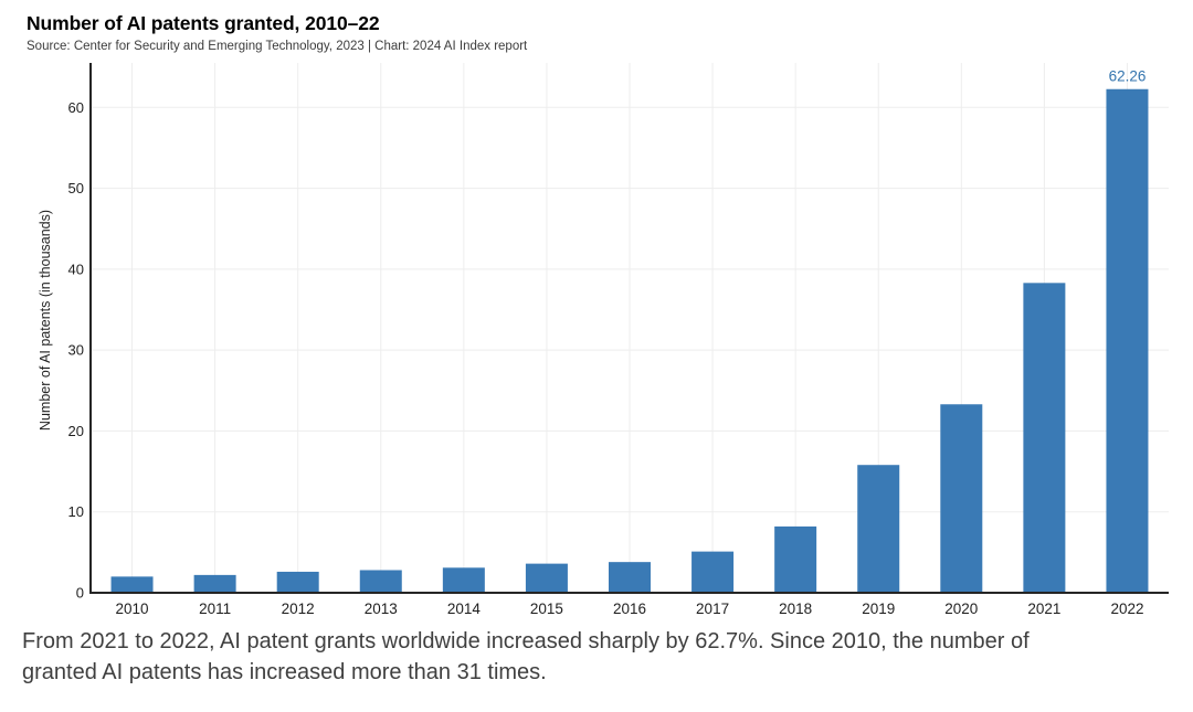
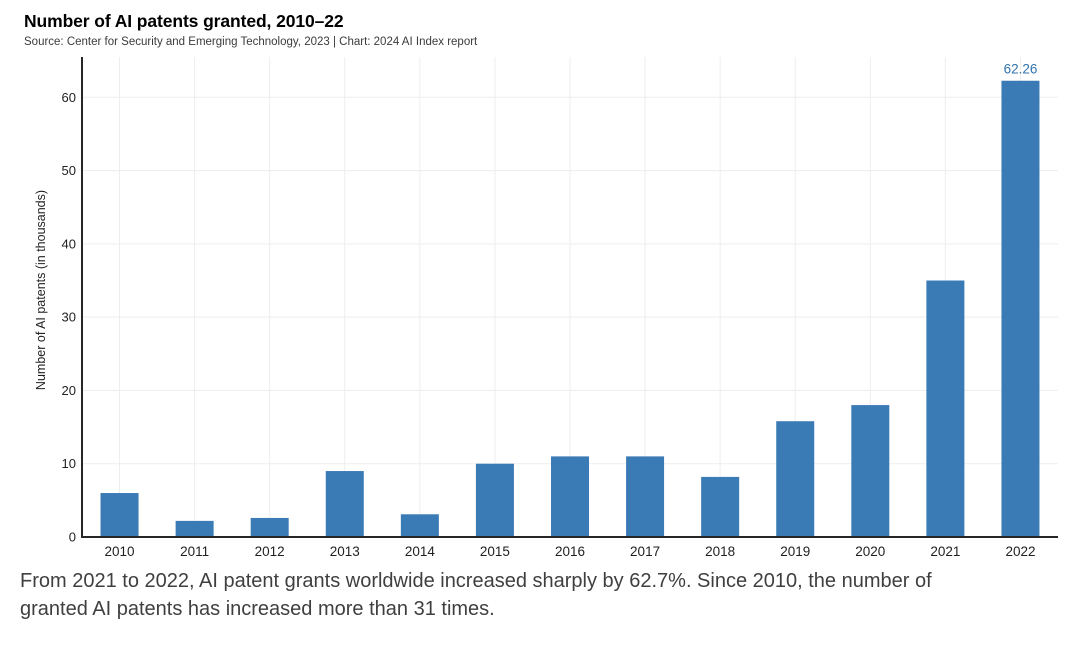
2010: 2 -> 6
2013: 3 -> 9
2015: 4 -> 10
2016: 4 -> 11
2017: 5 -> 11
2020: 23 -> 18
2021: 38 -> 35
